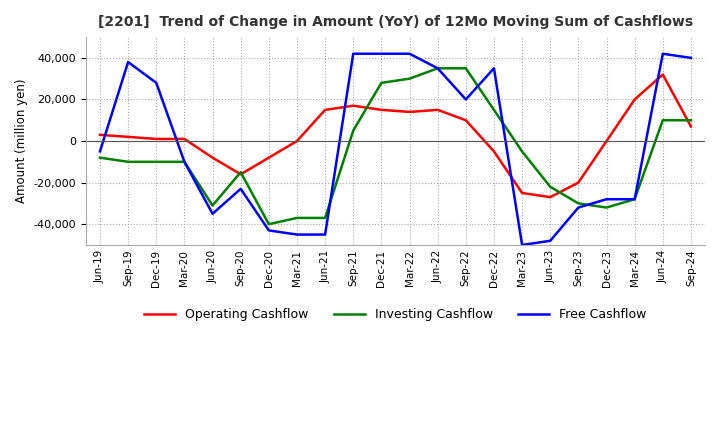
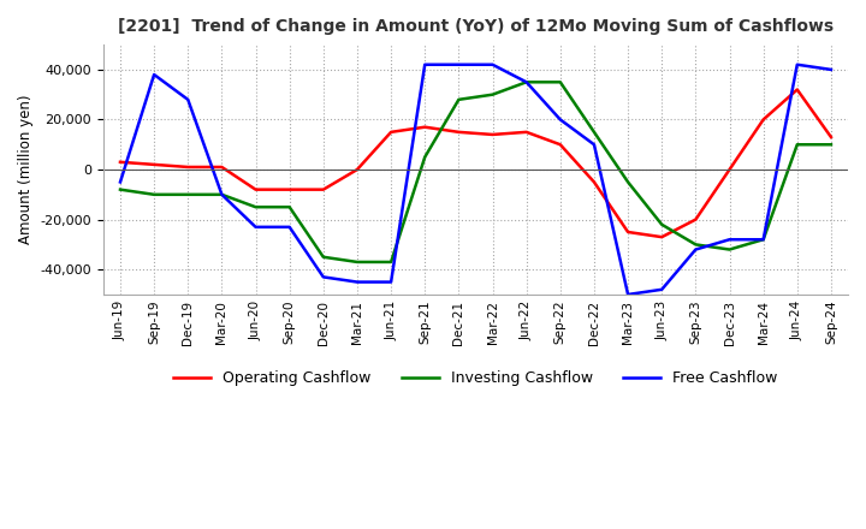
Investing Cashflow/Jun-20: -31,000 -> -15,000
Free Cashflow/Jun-20: -35,000 -> -23,000
Operating Cashflow/Sep-20: -16,000 -> -8,000
Investing Cashflow/Dec-20: -40,000 -> -35,000
Free Cashflow/Dec-22: 35,000 -> 10,000
Operating Cashflow/Sep-24: 7,000 -> 13,000
